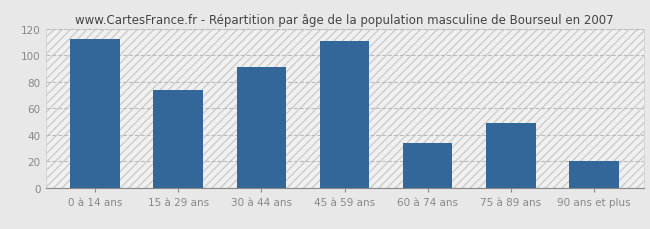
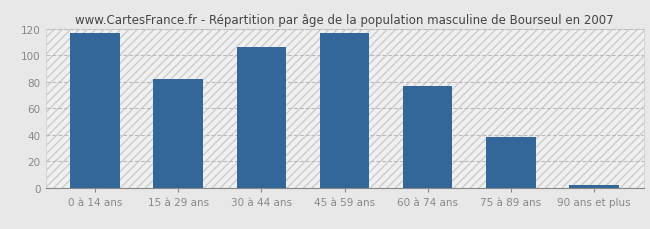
0 à 14 ans: 112 -> 117
15 à 29 ans: 74 -> 82
30 à 44 ans: 91 -> 106
45 à 59 ans: 111 -> 117
60 à 74 ans: 34 -> 77
75 à 89 ans: 49 -> 38
90 ans et plus: 20 -> 2
